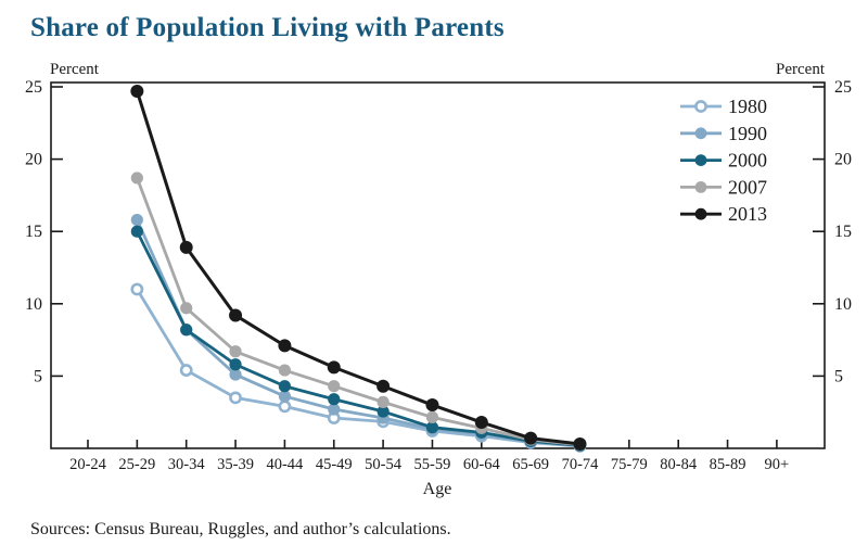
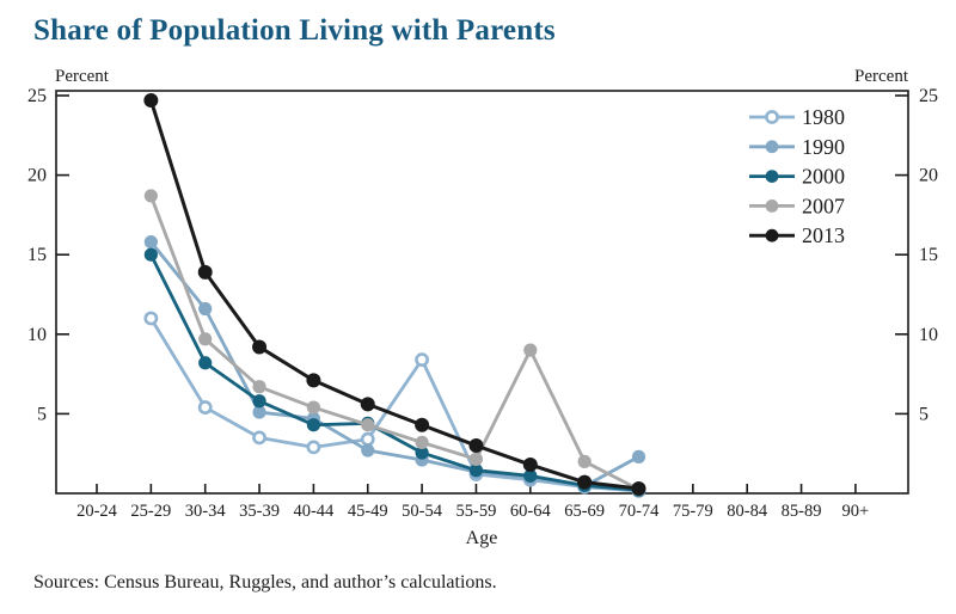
1990/30-34: 8.2 -> 11.6
1990/40-44: 3.6 -> 4.7
1980/45-49: 2.1 -> 3.4
2000/45-49: 3.4 -> 4.4
1980/50-54: 1.9 -> 8.4
2007/60-64: 1.4 -> 9.0
2007/65-69: 0.6 -> 2.0
1990/70-74: 0.2 -> 2.3
